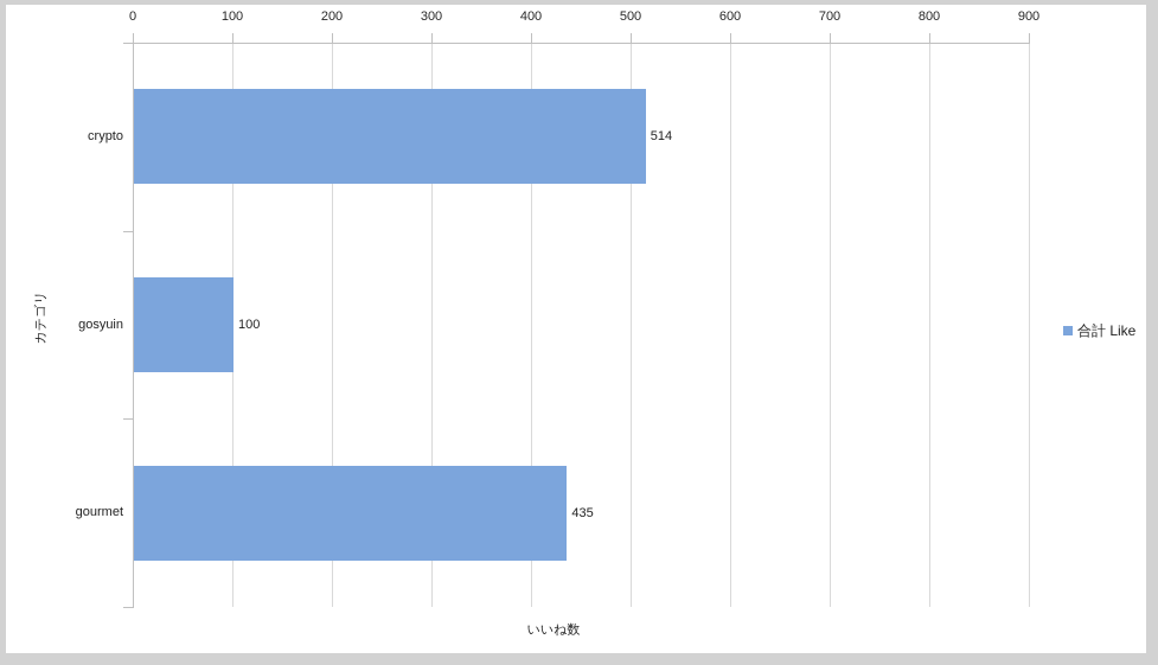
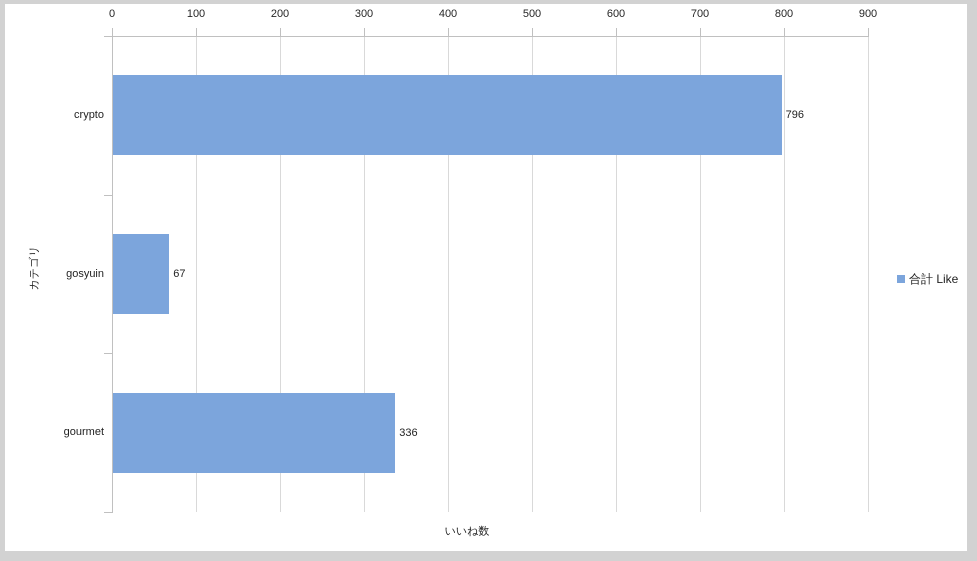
crypto: 514 -> 796
gosyuin: 100 -> 67
gourmet: 435 -> 336
